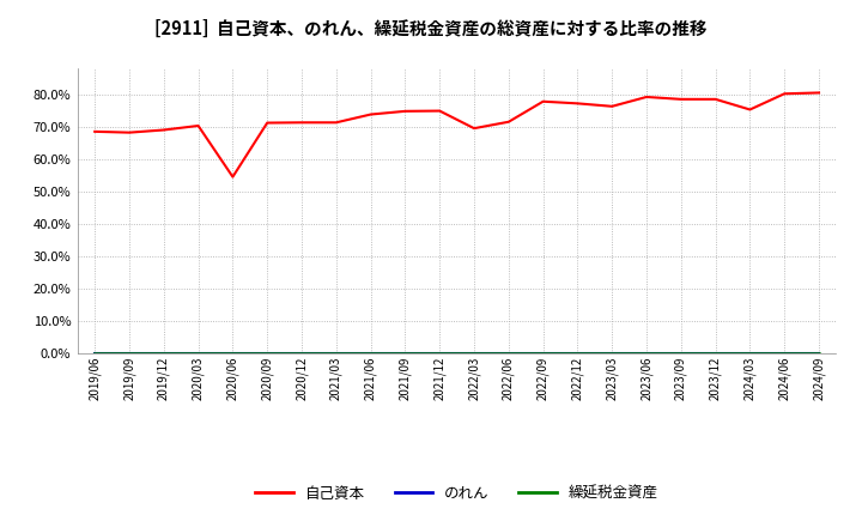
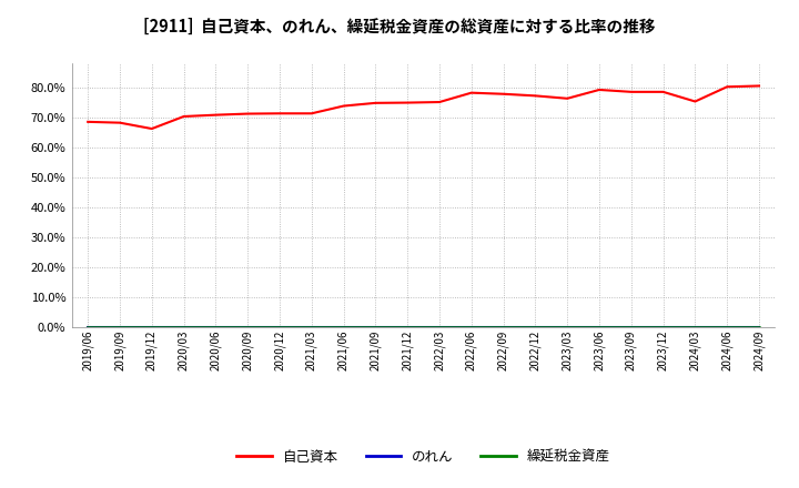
自己資本/2019/12: 69.0% -> 66.2%
自己資本/2020/06: 54.5% -> 70.8%
自己資本/2022/03: 69.5% -> 75.1%
自己資本/2022/06: 71.5% -> 78.2%
